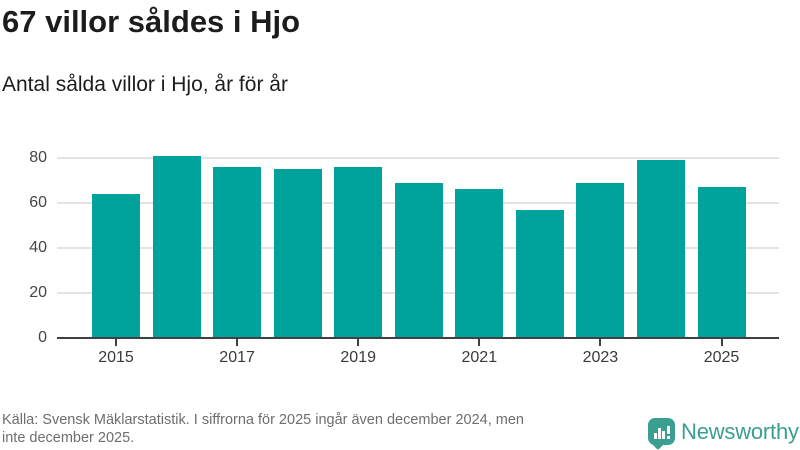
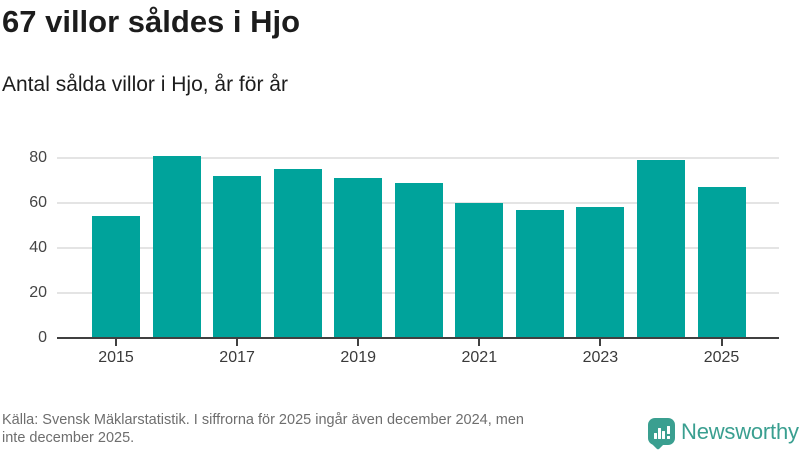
2015: 64 -> 54
2017: 76 -> 72
2019: 76 -> 71
2021: 66 -> 60
2023: 69 -> 58
